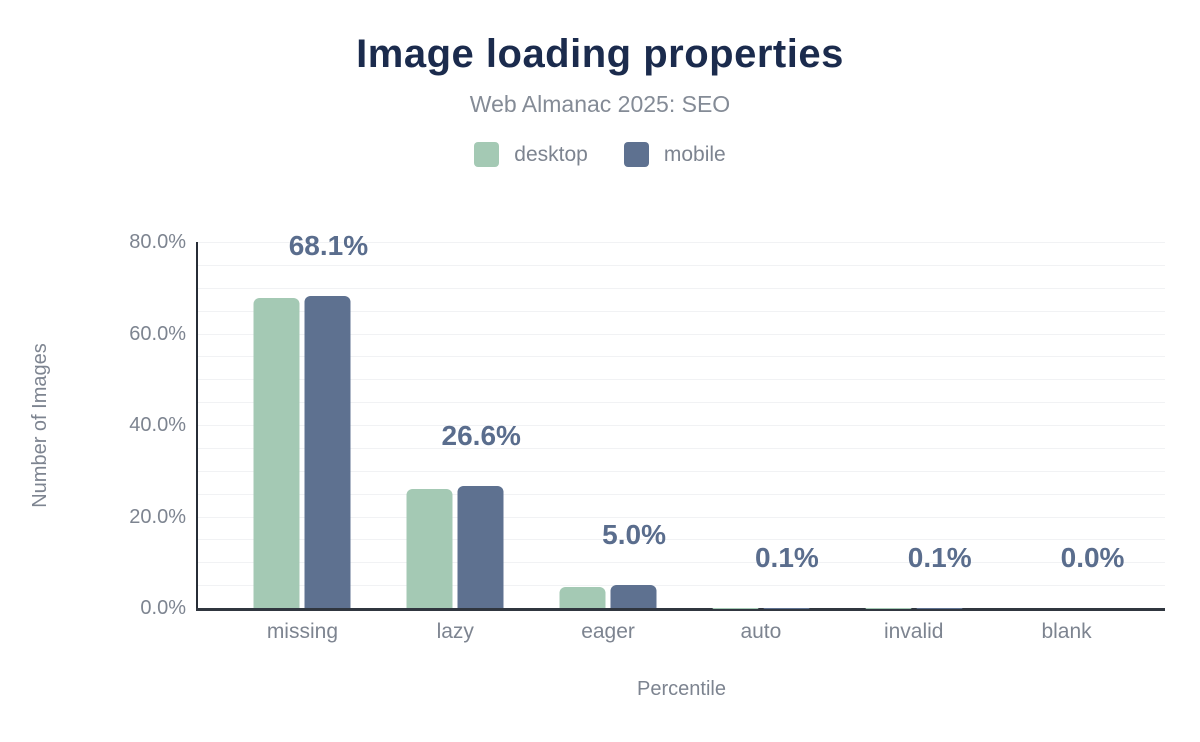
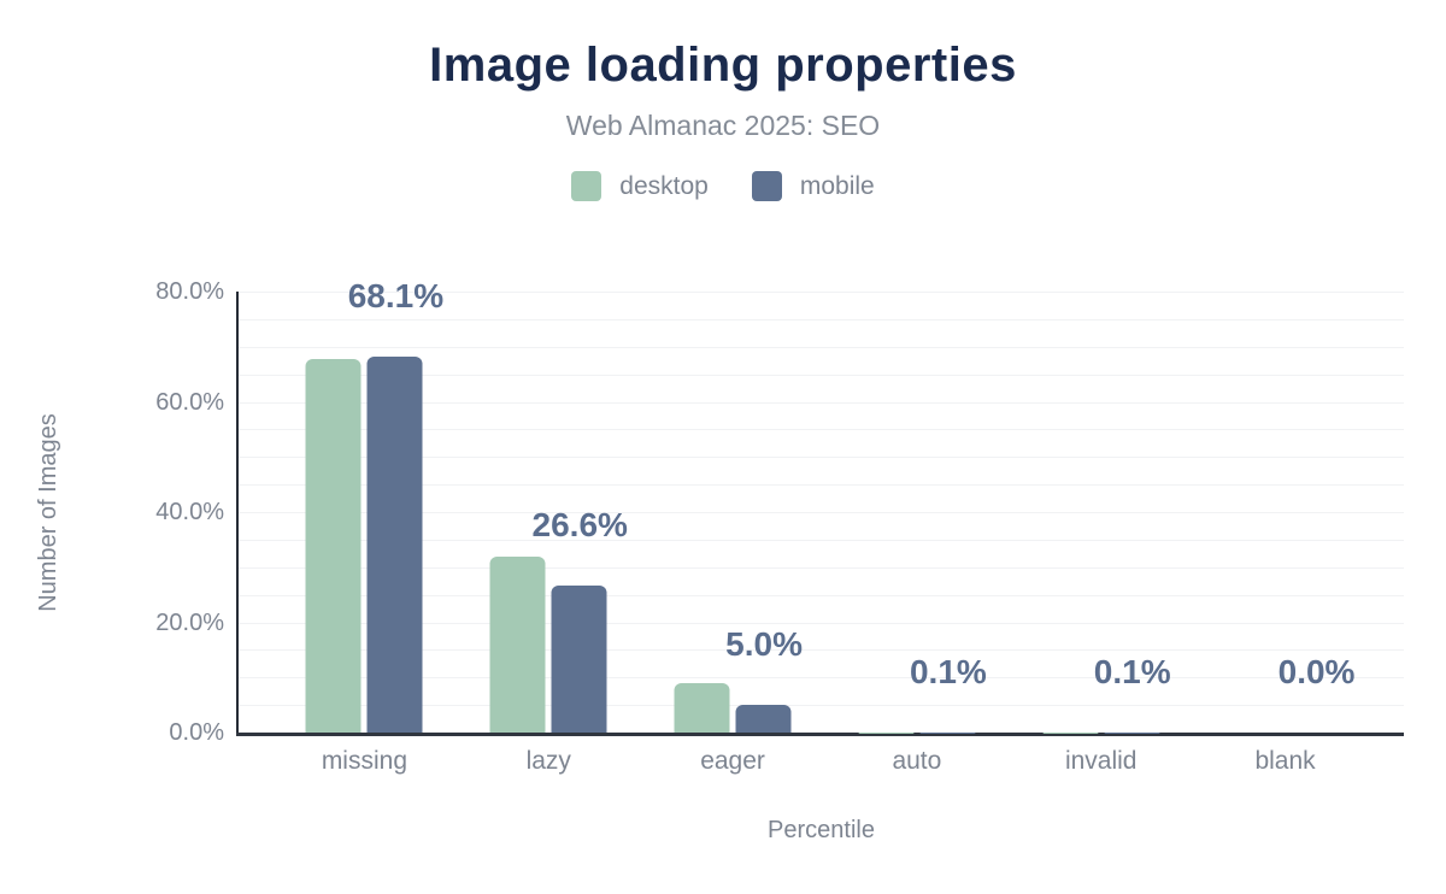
desktop/lazy: 26% -> 32%
desktop/eager: 5% -> 9%
